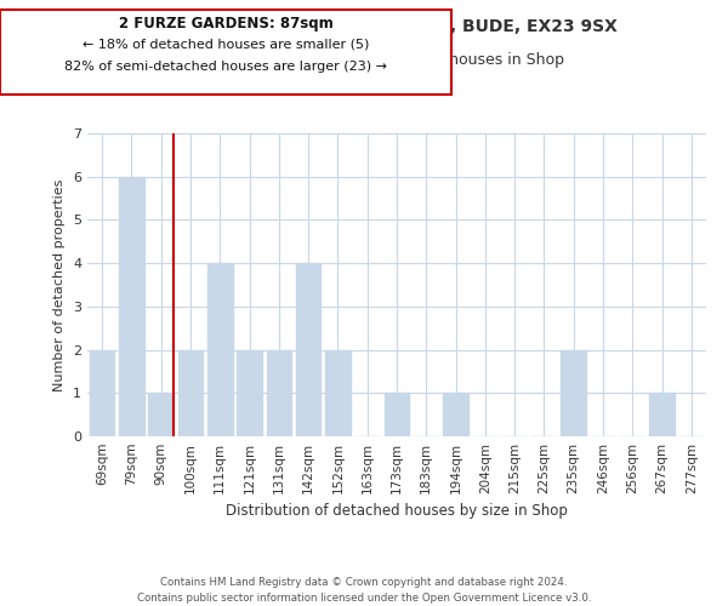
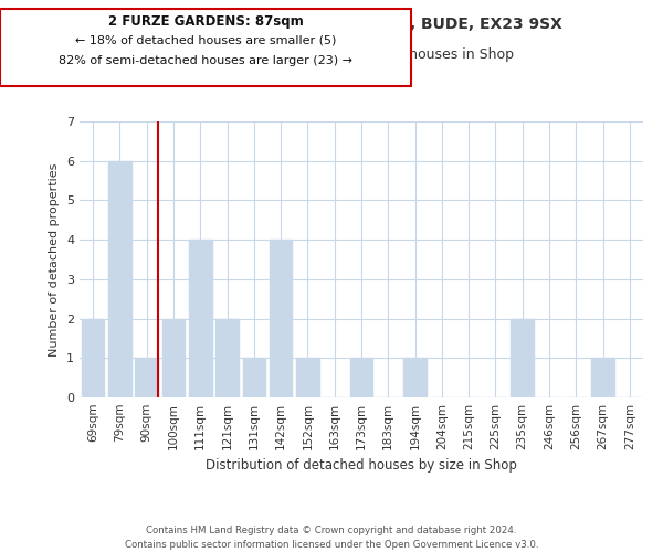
131sqm: 2 -> 1
152sqm: 2 -> 1
